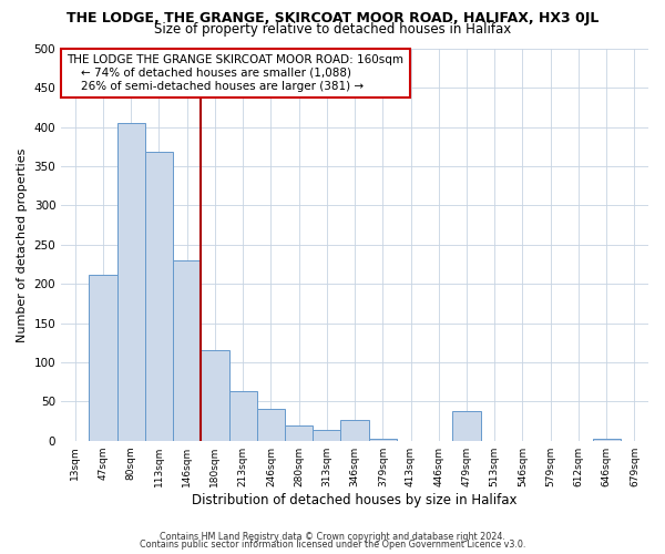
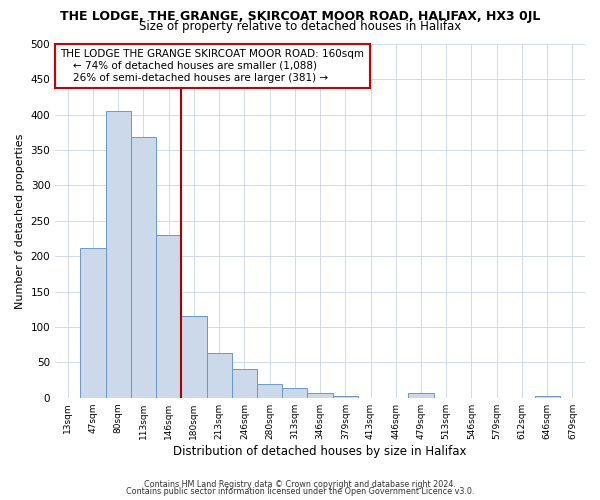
346sqm: 26 -> 6
479sqm: 38 -> 7
